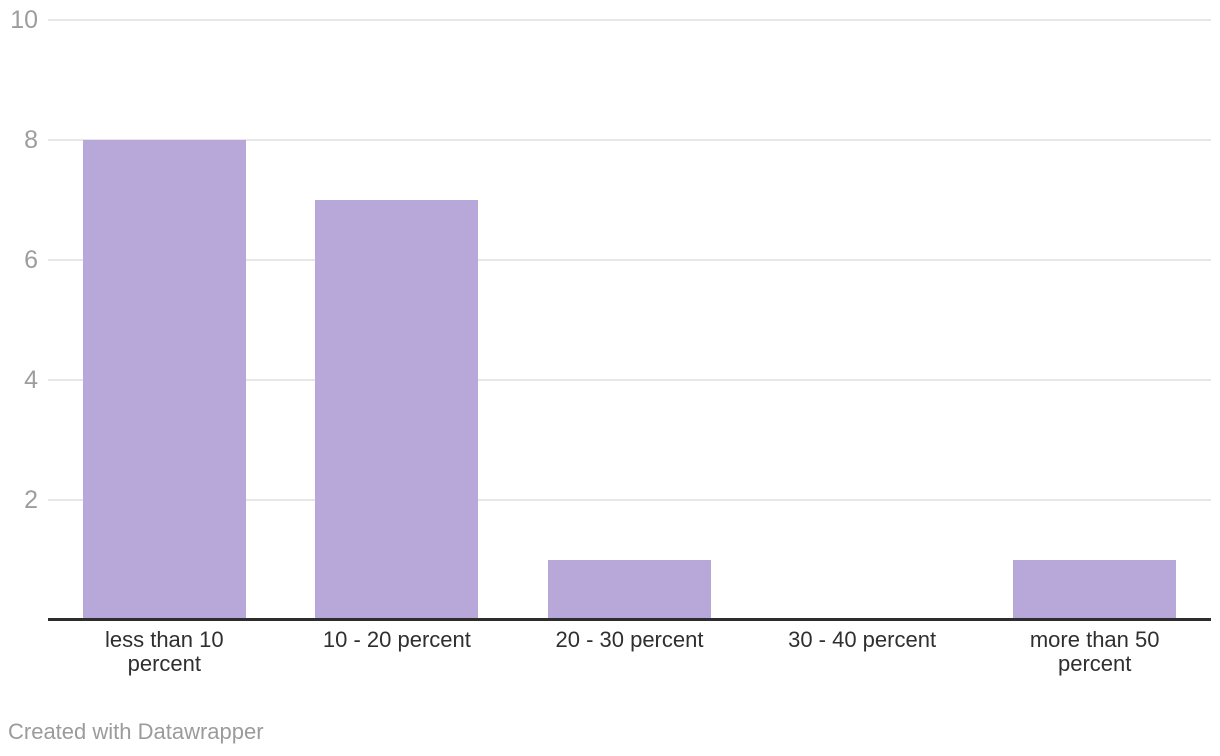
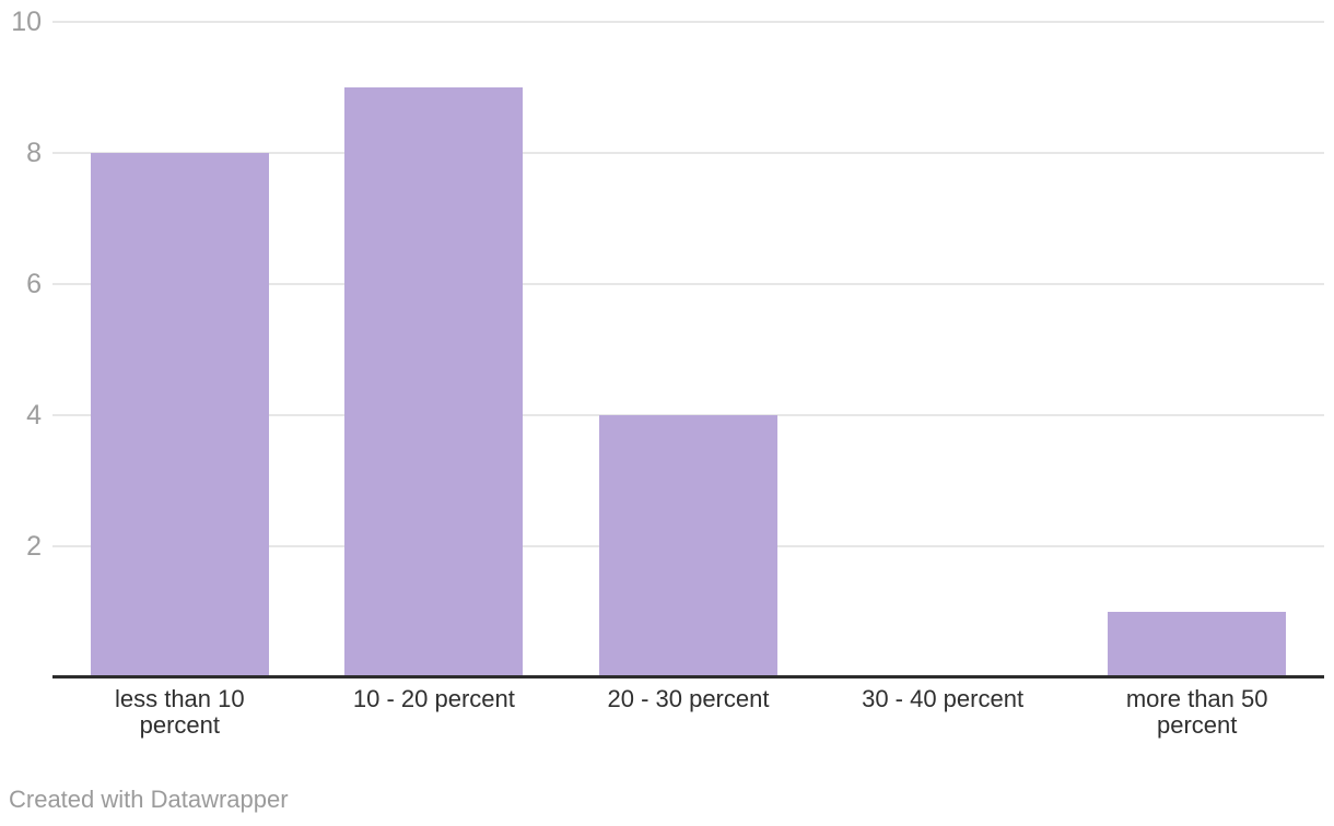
10 - 20 percent: 7 -> 9
20 - 30 percent: 1 -> 4
